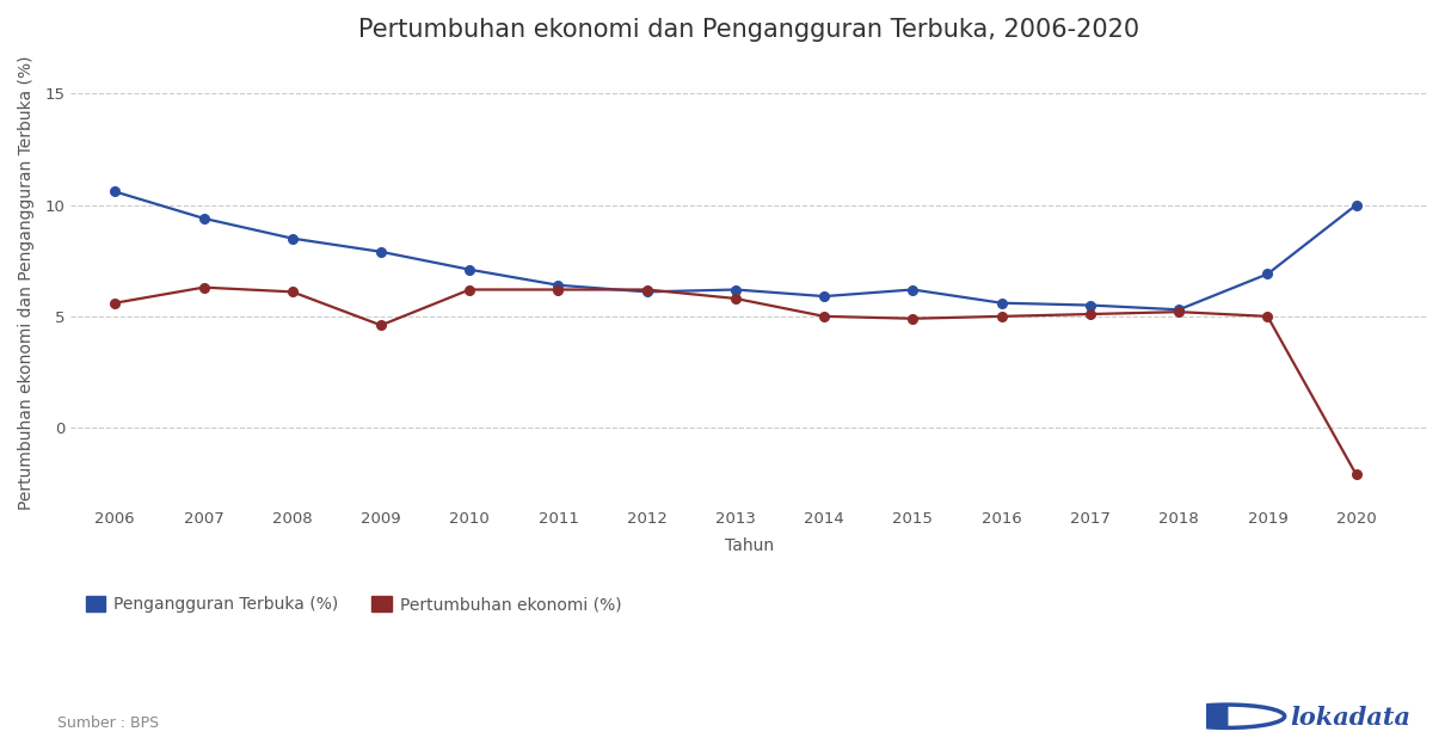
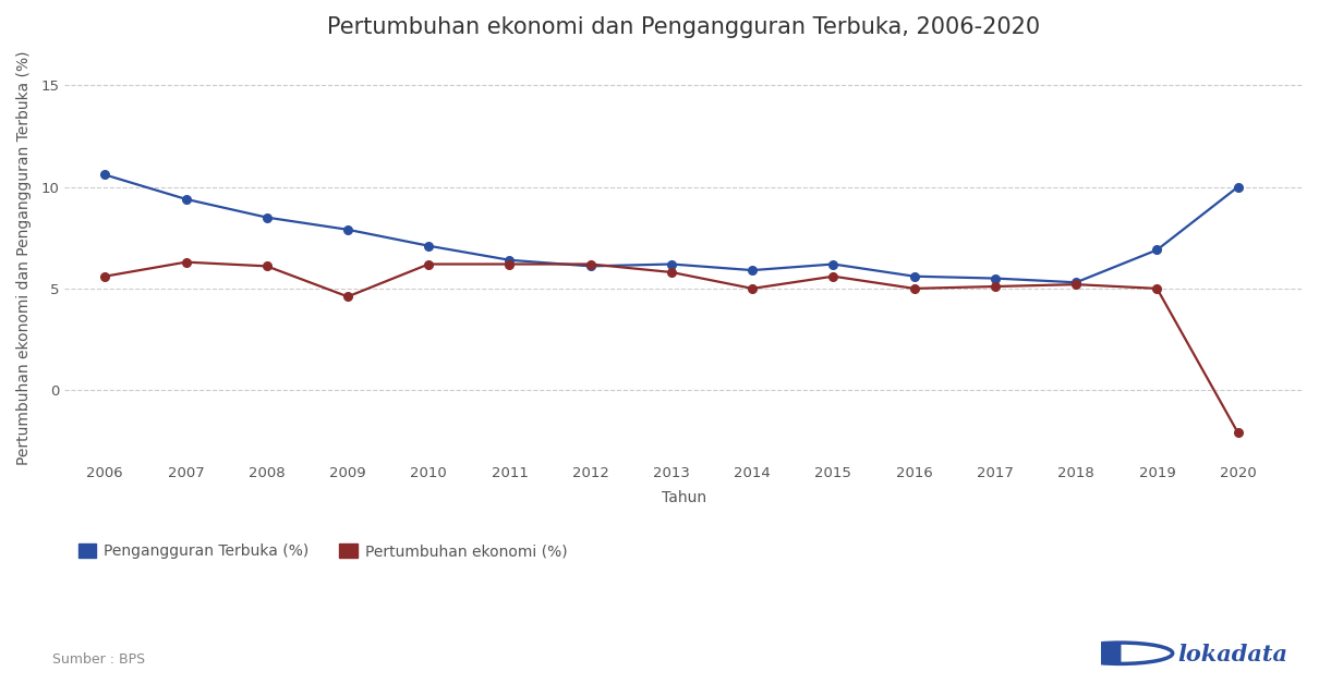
Pertumbuhan ekonomi (%)/2015: 4.9 -> 5.6
